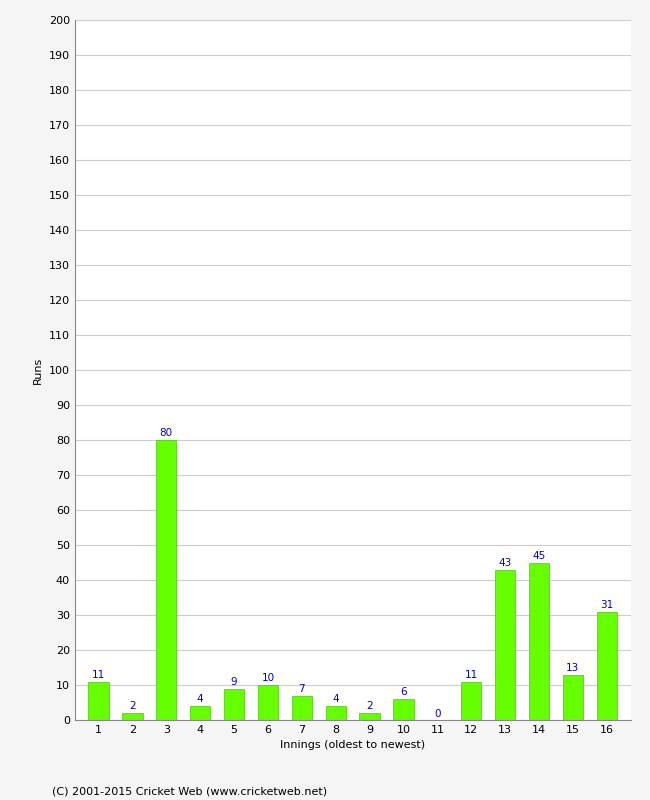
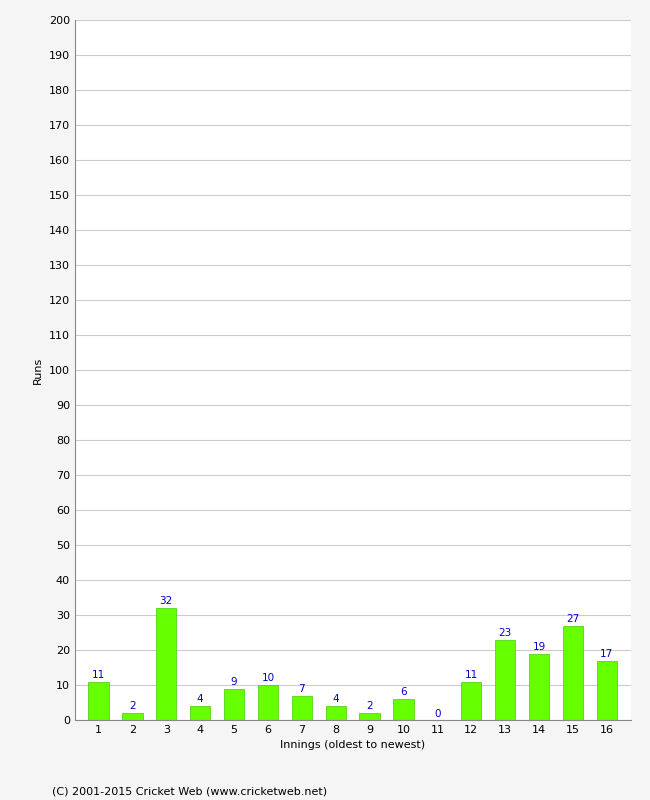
3: 80 -> 32
13: 43 -> 23
14: 45 -> 19
15: 13 -> 27
16: 31 -> 17
